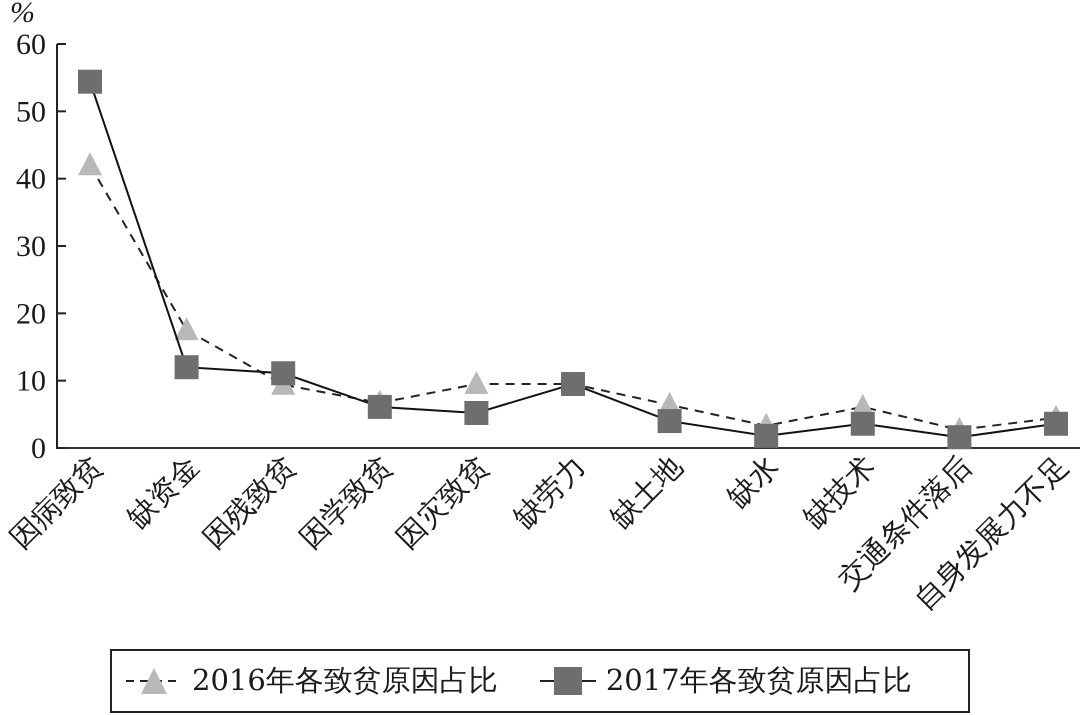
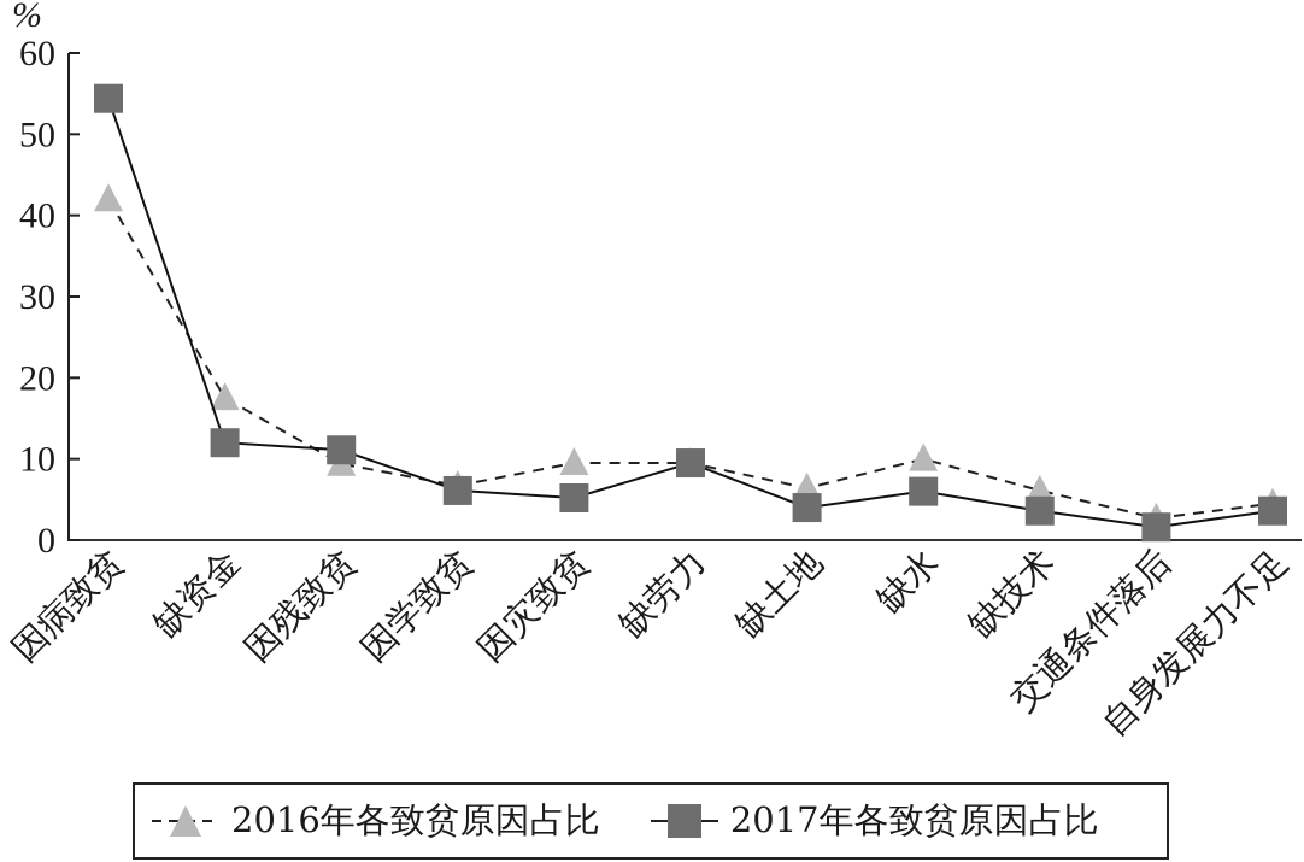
2016年各致贫原因占比/缺水: 3 -> 10
2017年各致贫原因占比/缺水: 2 -> 6
